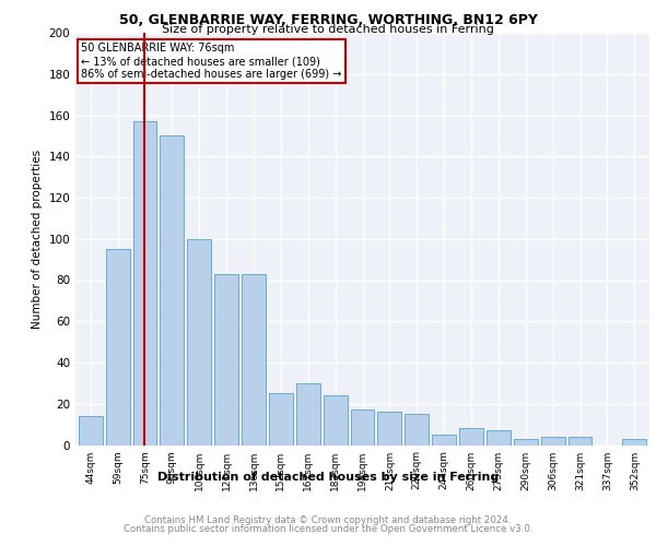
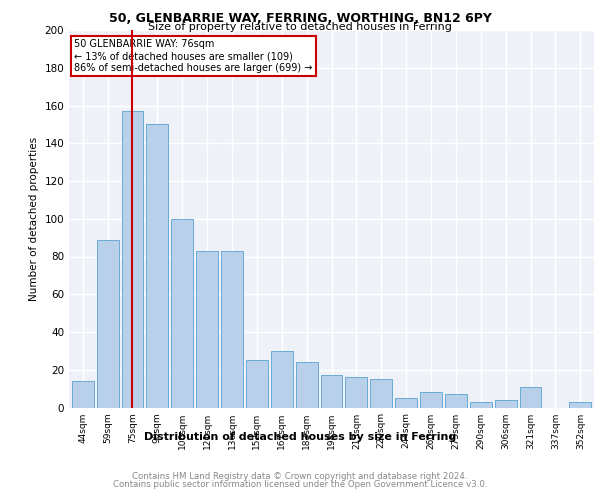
59sqm: 95 -> 89
321sqm: 4 -> 11
